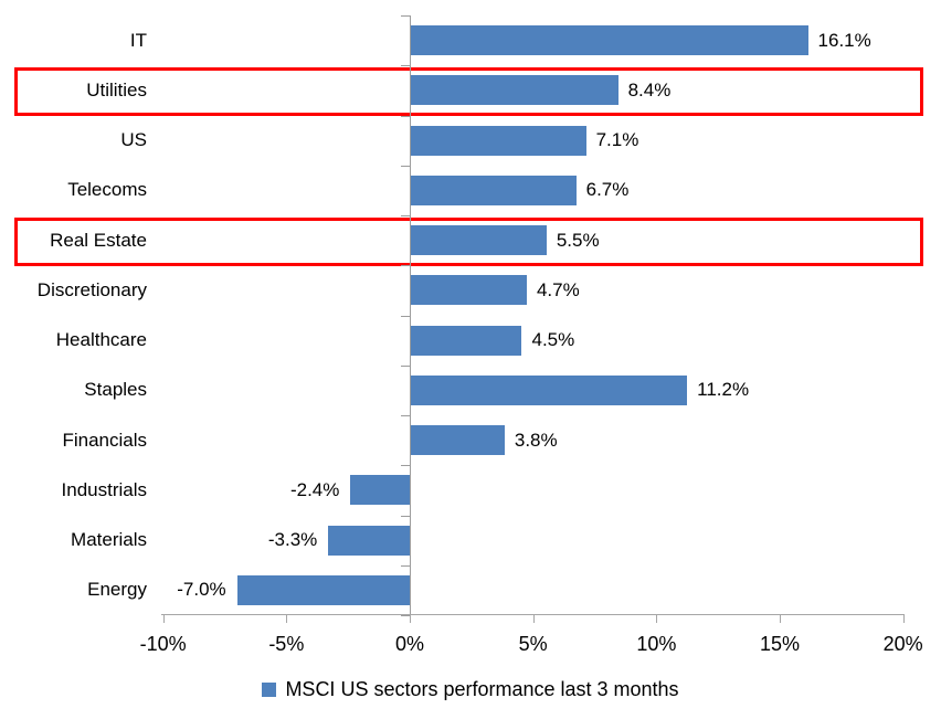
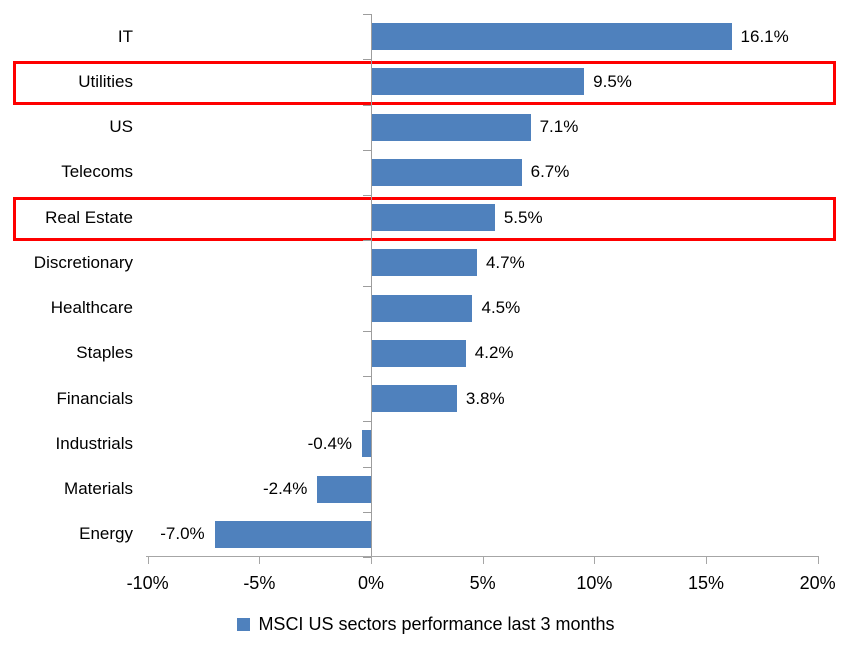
Utilities: 8.4% -> 9.5%
Staples: 11.2% -> 4.2%
Industrials: -2.4% -> -0.4%
Materials: -3.3% -> -2.4%
